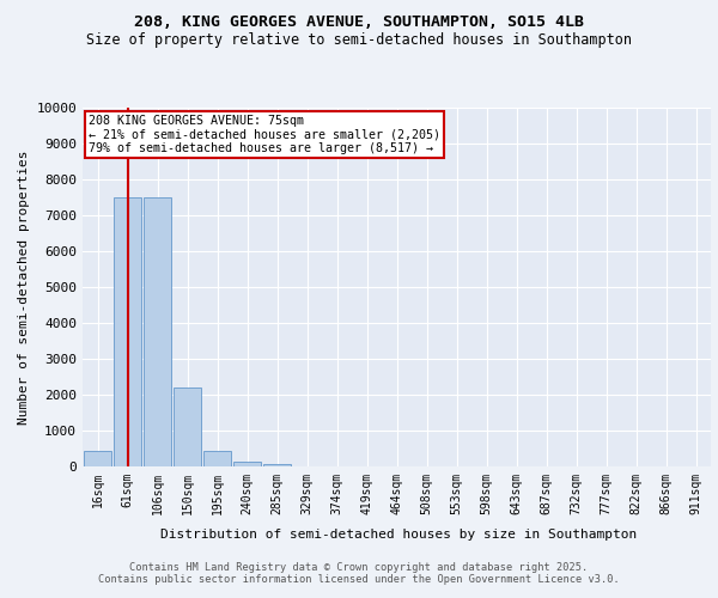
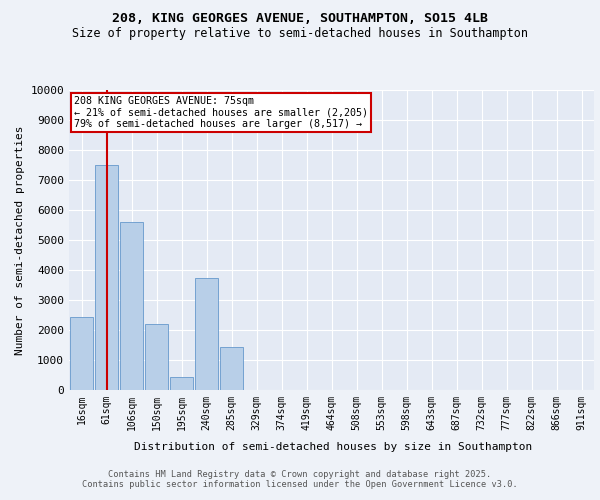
16sqm: 430 -> 2450
106sqm: 7500 -> 5600
240sqm: 120 -> 3750
285sqm: 60 -> 1450
